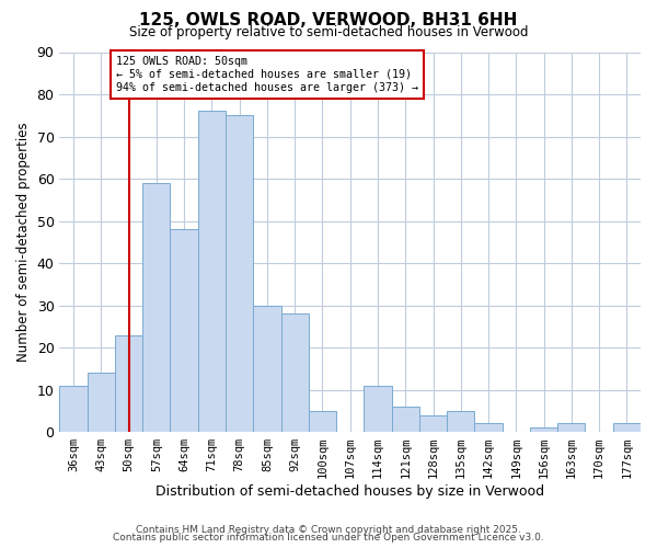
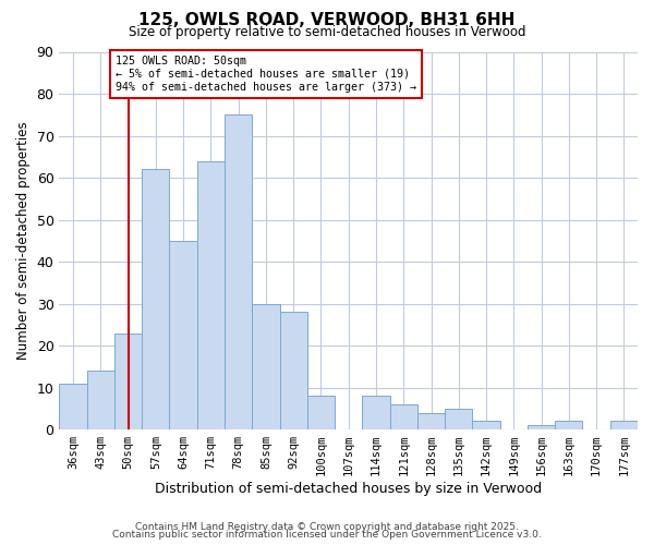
57sqm: 59 -> 62
64sqm: 48 -> 45
71sqm: 76 -> 64
100sqm: 5 -> 8
114sqm: 11 -> 8
